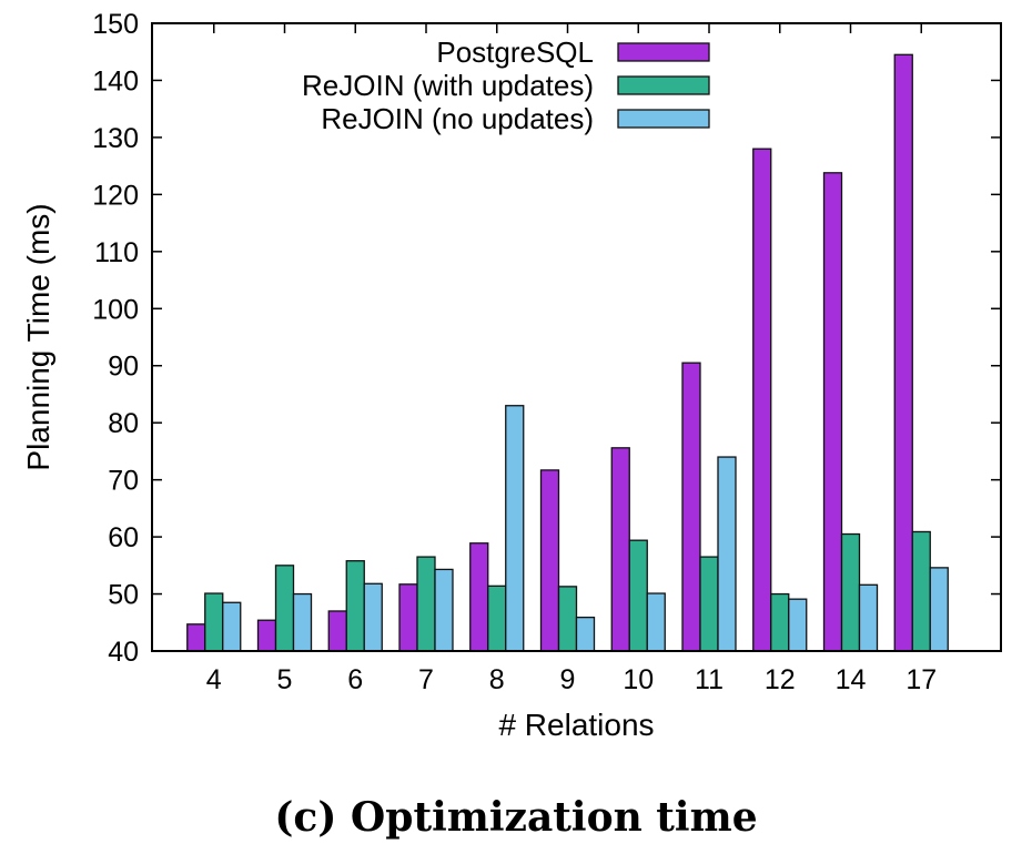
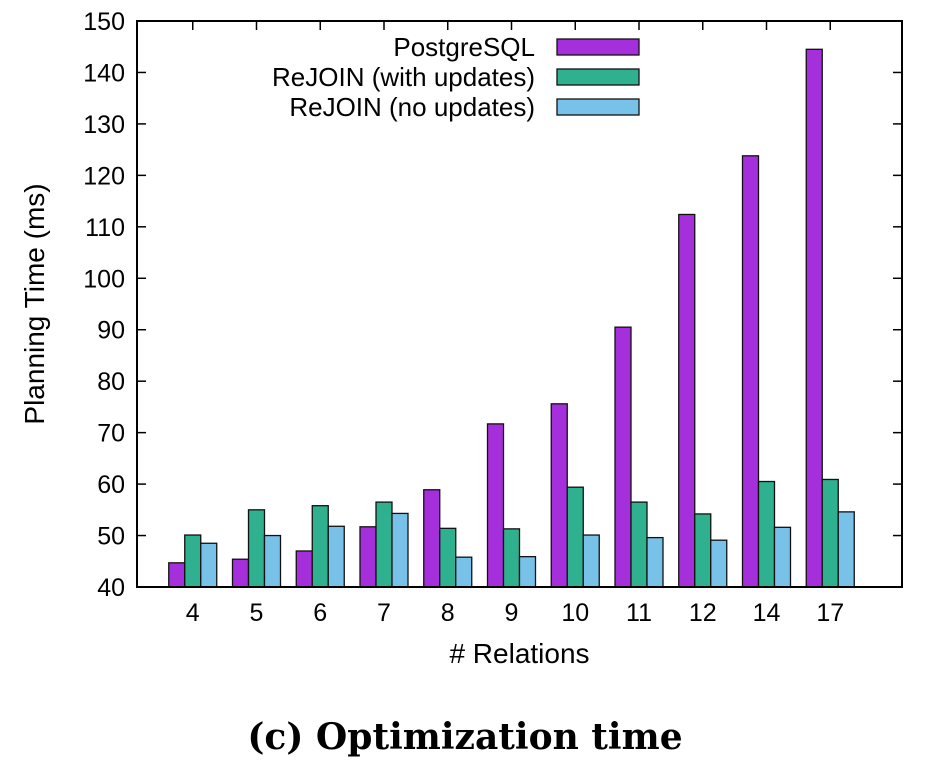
ReJOIN (no updates)/8: 83 -> 46
ReJOIN (no updates)/11: 74 -> 50
PostgreSQL/12: 128 -> 112
ReJOIN (with updates)/12: 50 -> 54
